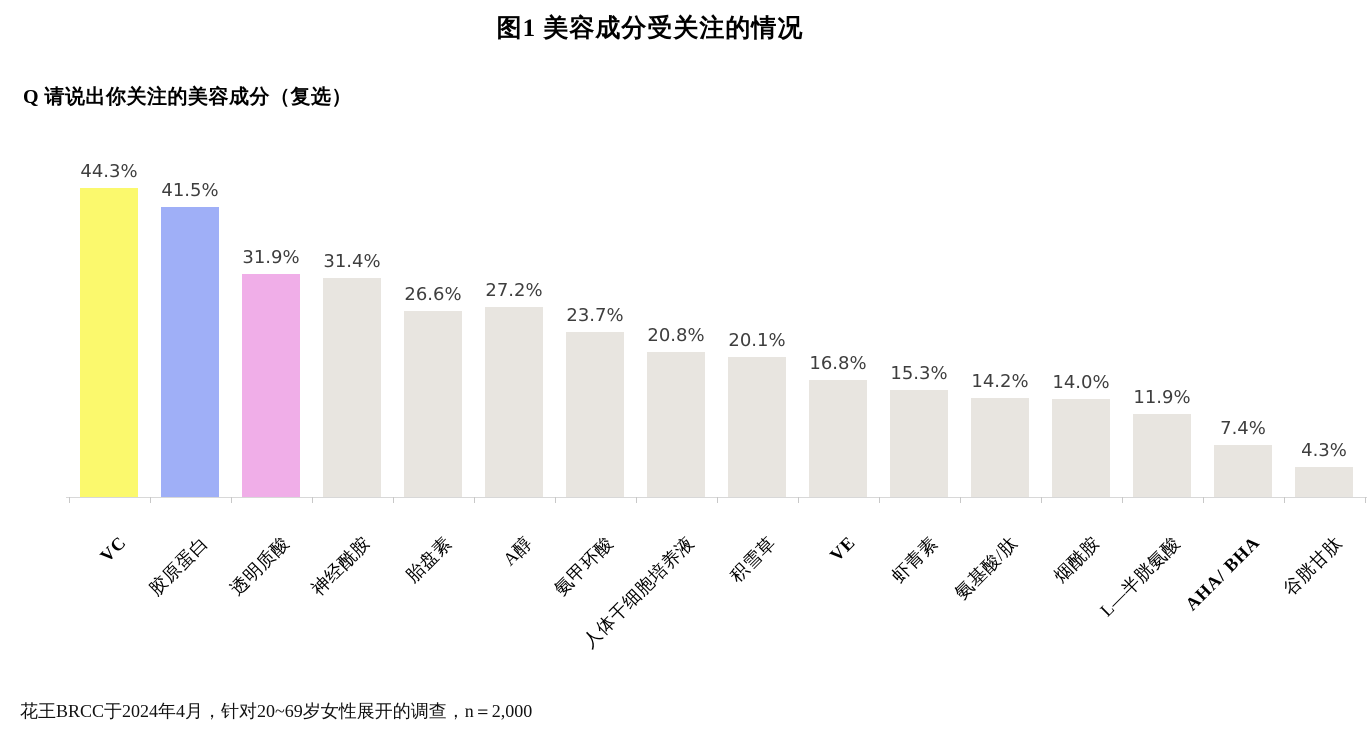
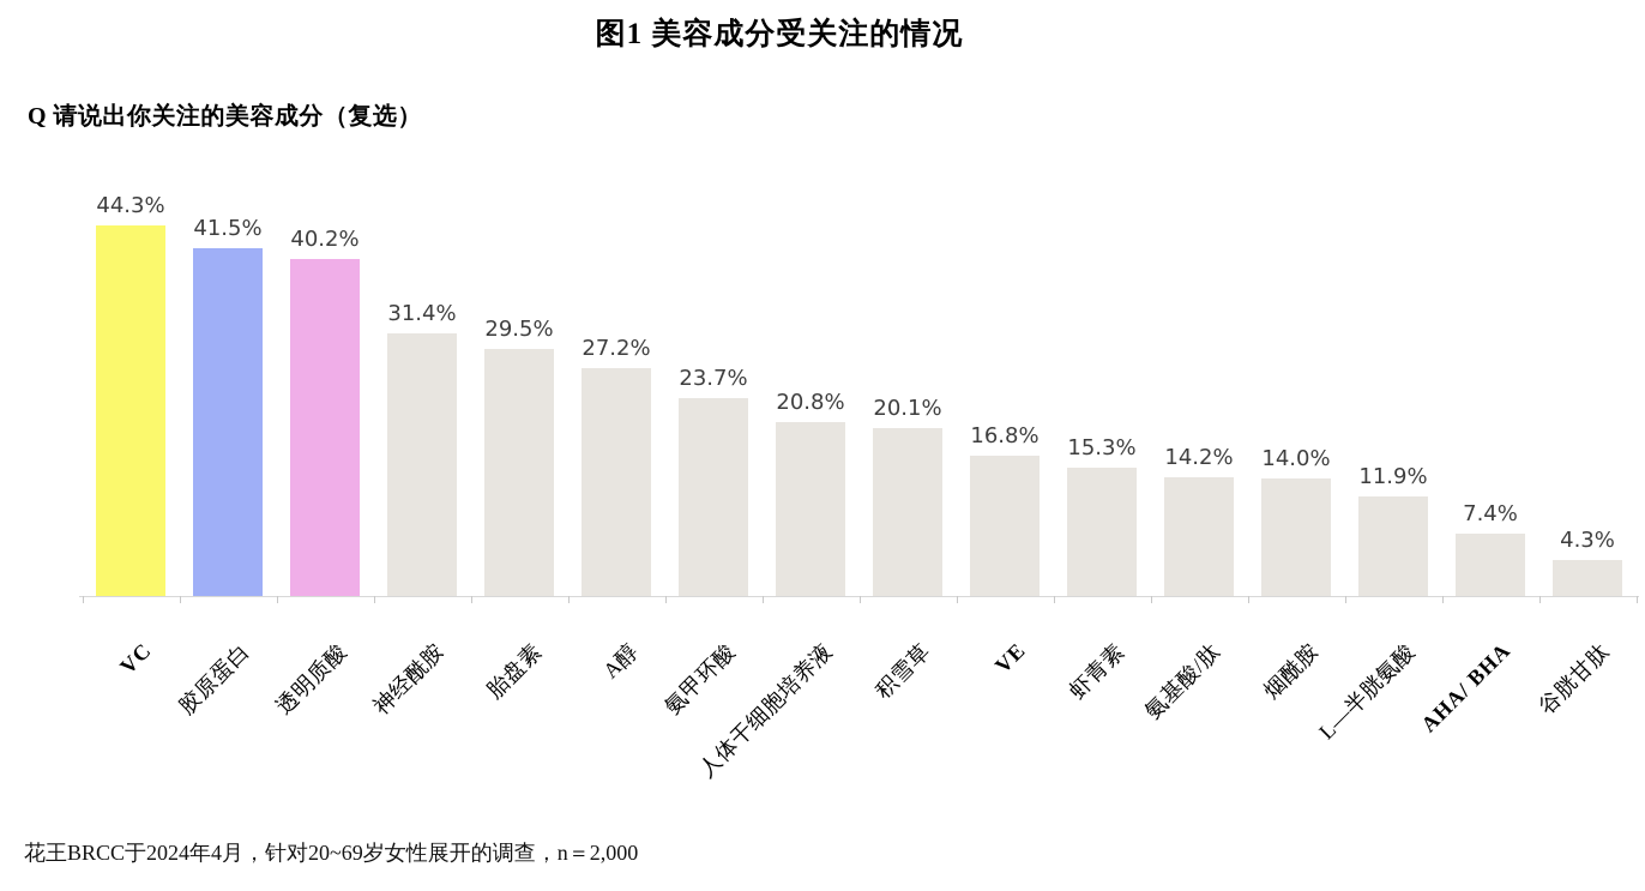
透明质酸: 31.9% -> 40.2%
胎盘素: 26.6% -> 29.5%
